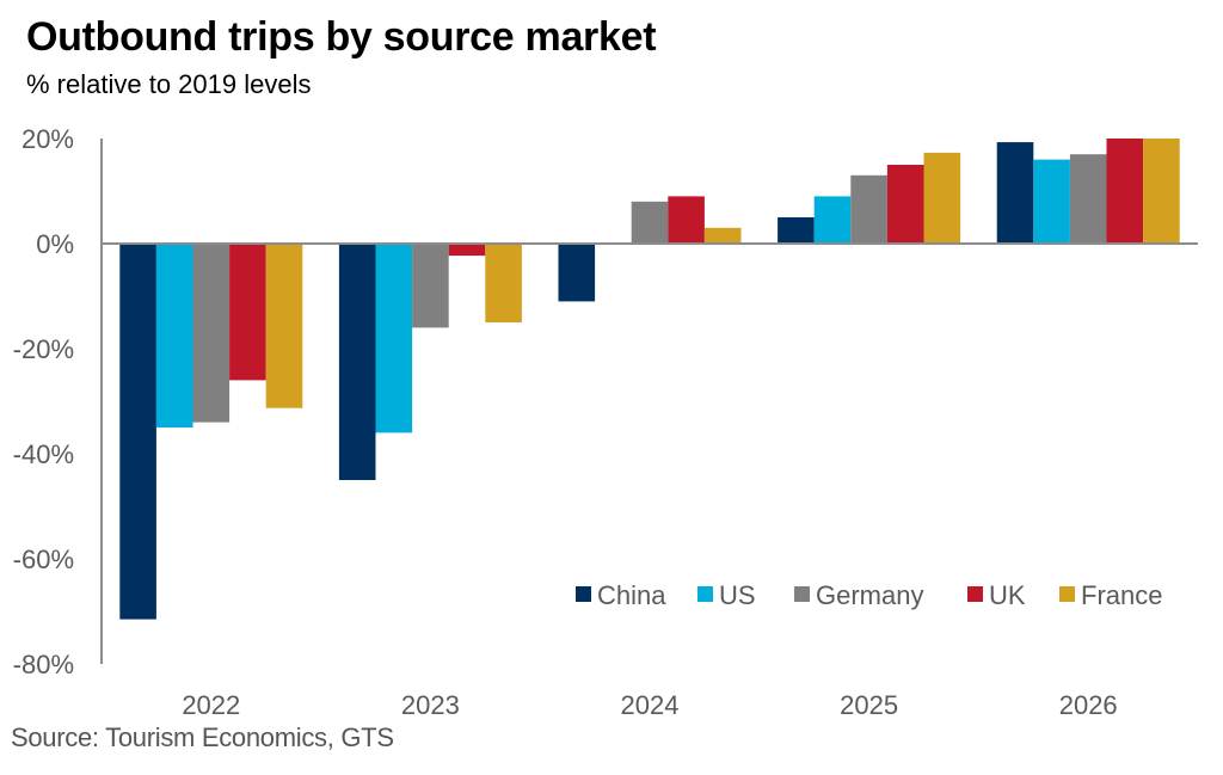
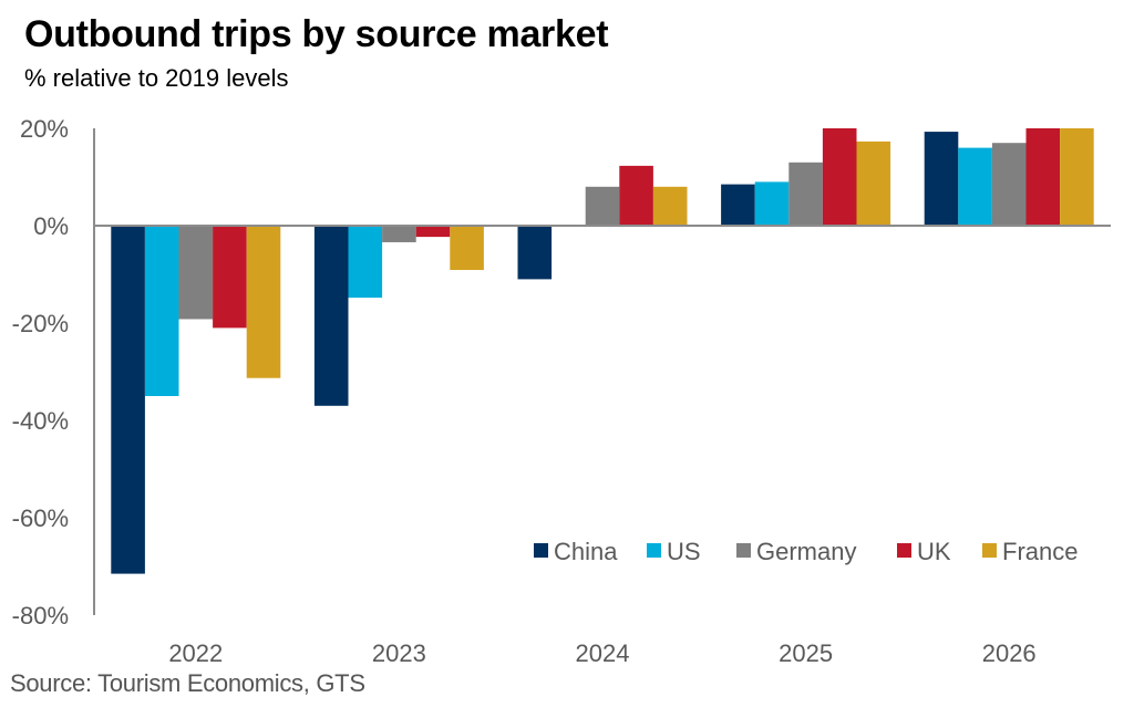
Germany/2022: -34% -> -19%
UK/2022: -26% -> -21%
China/2023: -45% -> -37%
US/2023: -36% -> -15%
Germany/2023: -16% -> -3%
France/2023: -15% -> -9%
UK/2024: 9% -> 12%
France/2024: 3% -> 8%
China/2025: 5% -> 8%
UK/2025: 15% -> 20%
